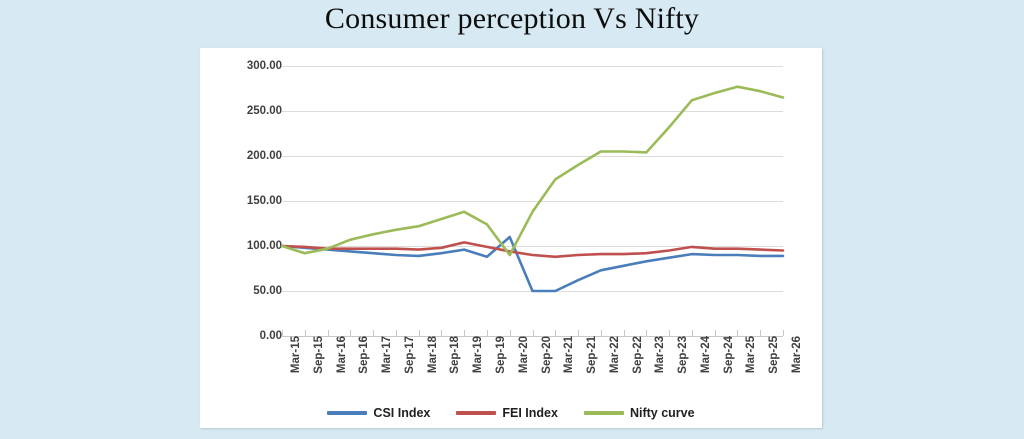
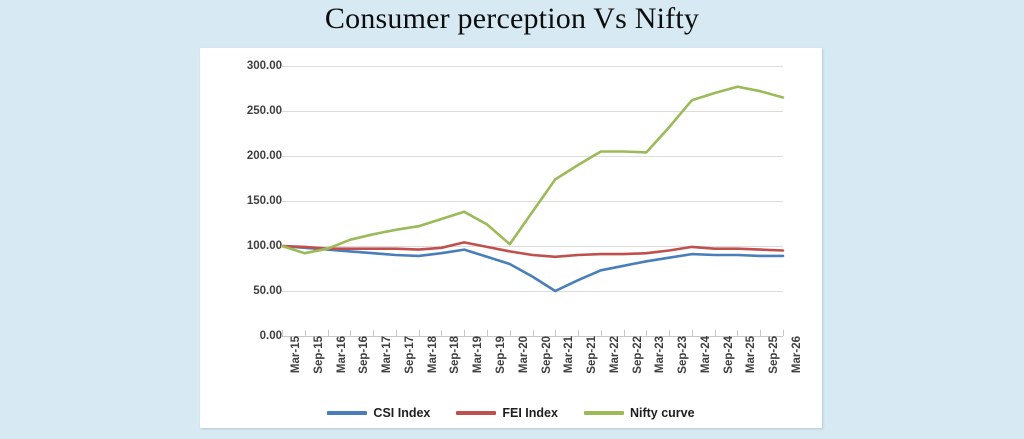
CSI Index/Mar-20: 110 -> 80
Nifty curve/Mar-20: 90 -> 100
CSI Index/Sep-20: 50 -> 70
